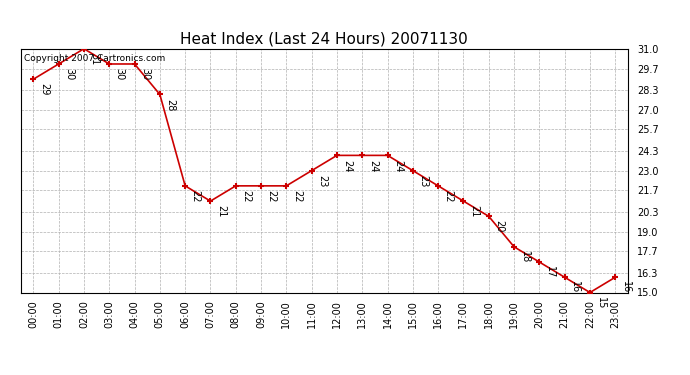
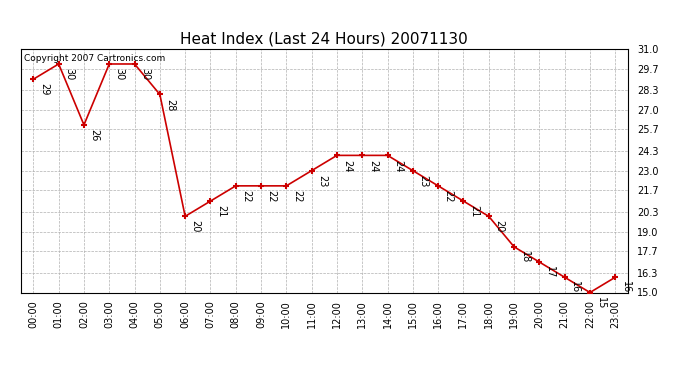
02:00: 31 -> 26
06:00: 22 -> 20
